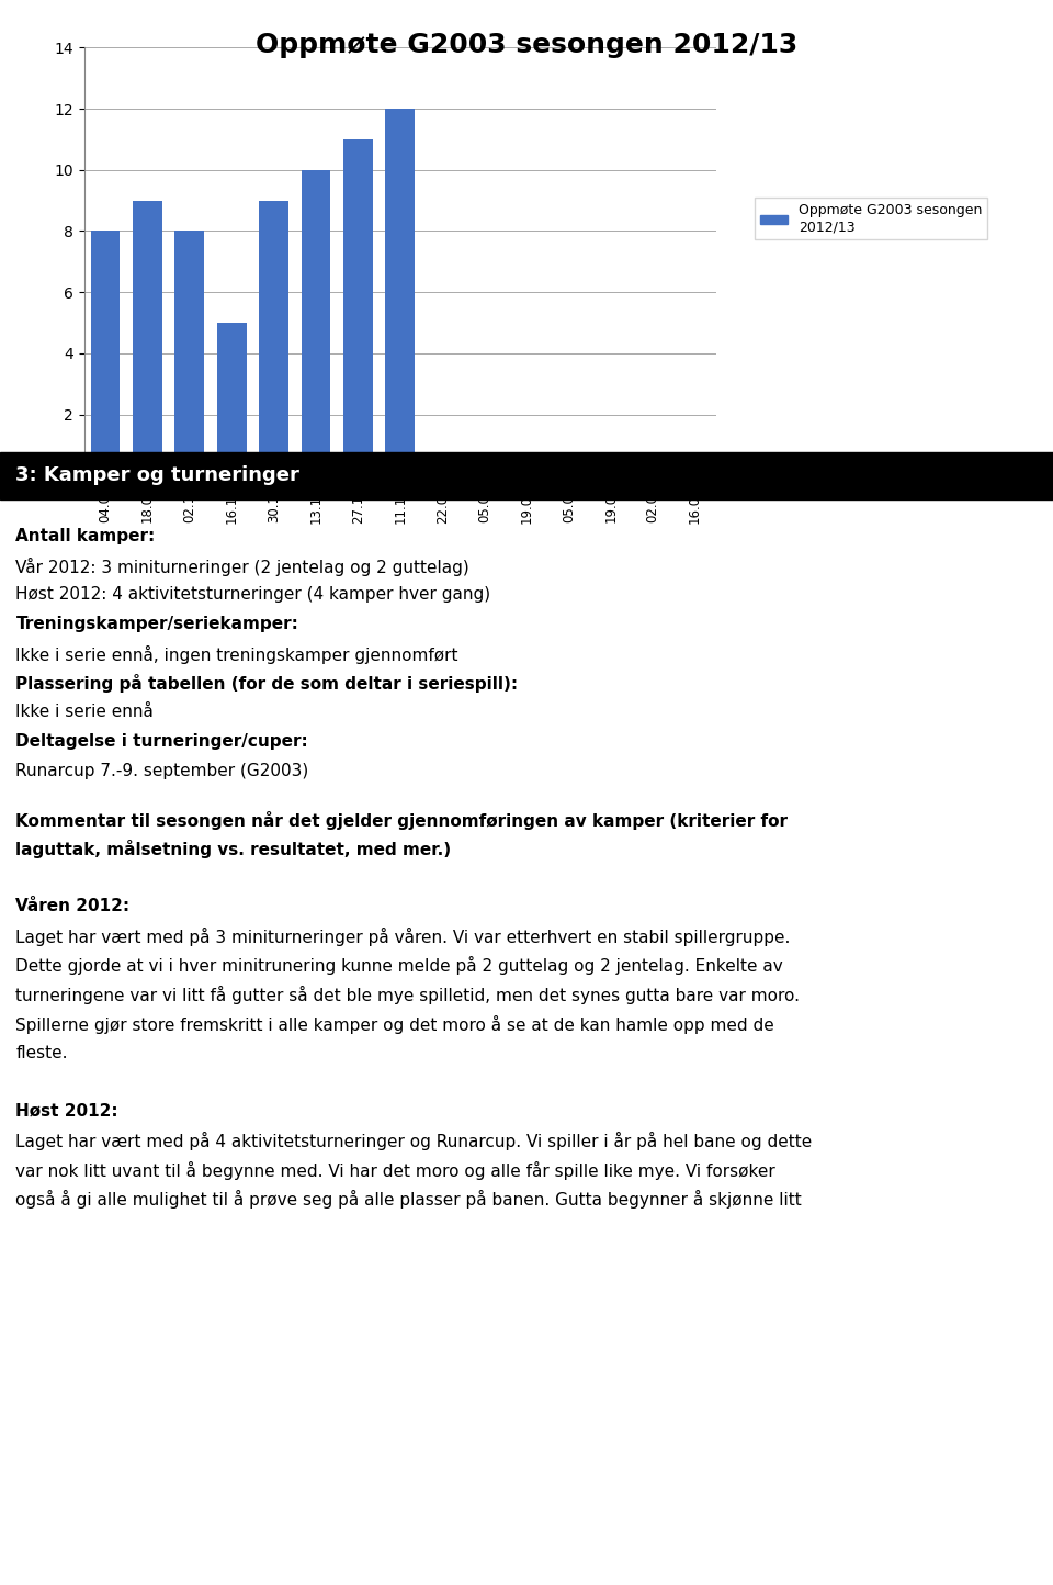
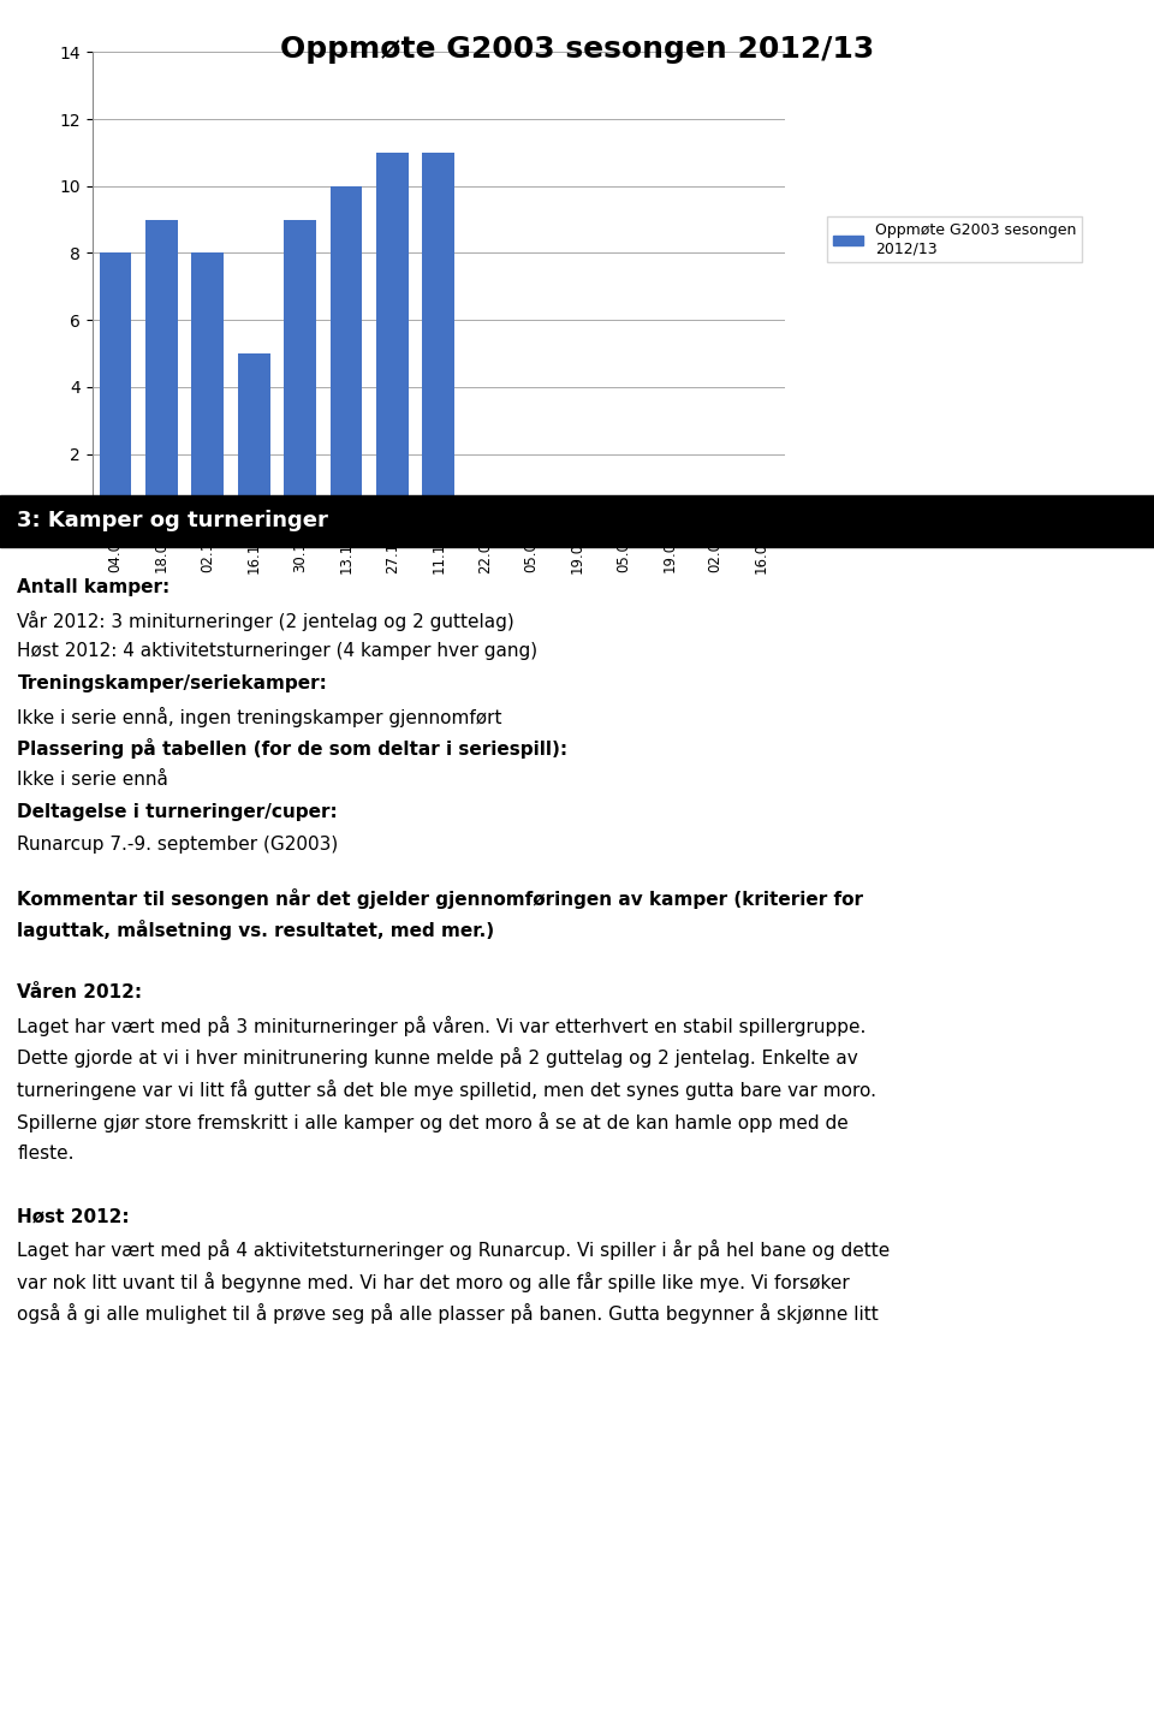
11.12: 12 -> 11
